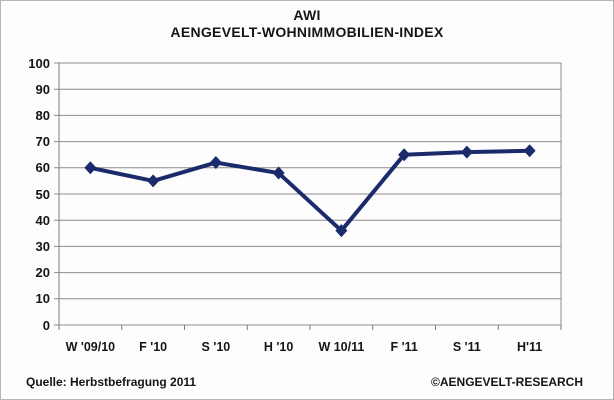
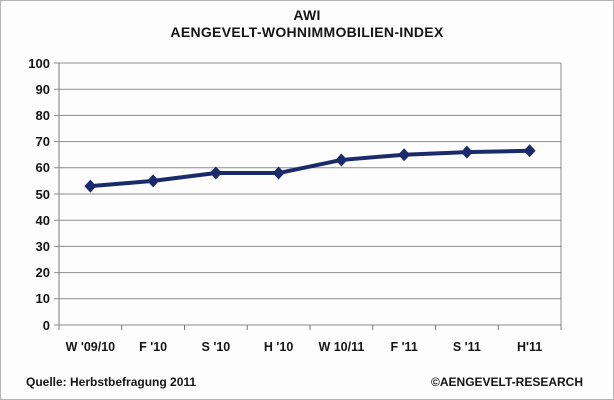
W '09/10: 60 -> 53
S '10: 62 -> 58
W 10/11: 36 -> 63
